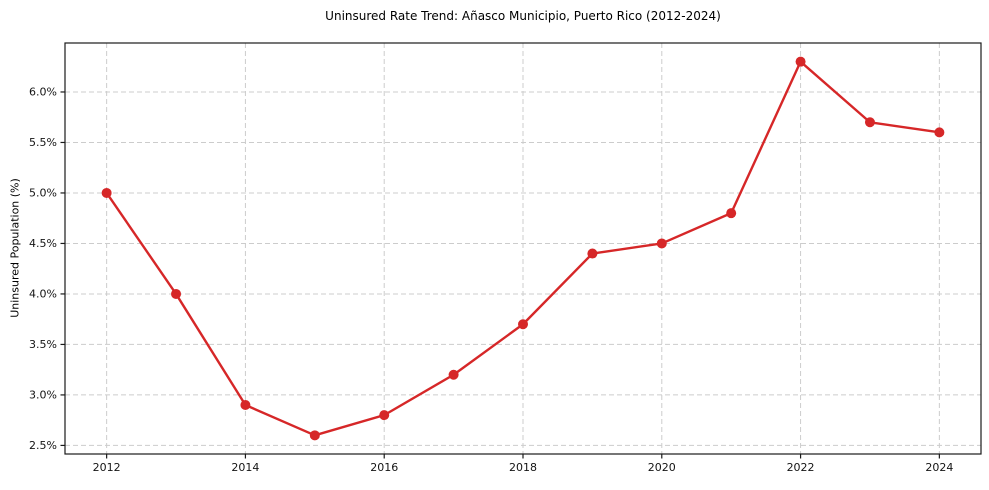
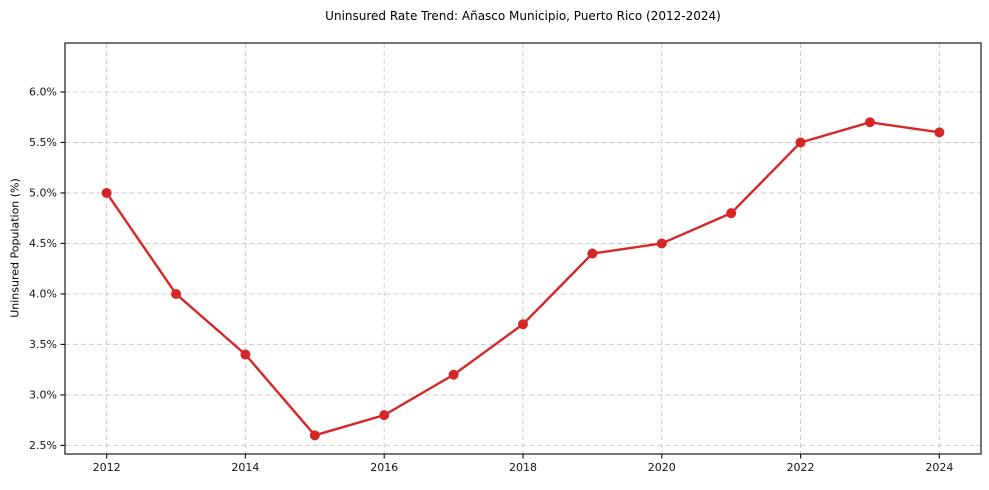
2014: 2.9% -> 3.4%
2022: 6.3% -> 5.5%
